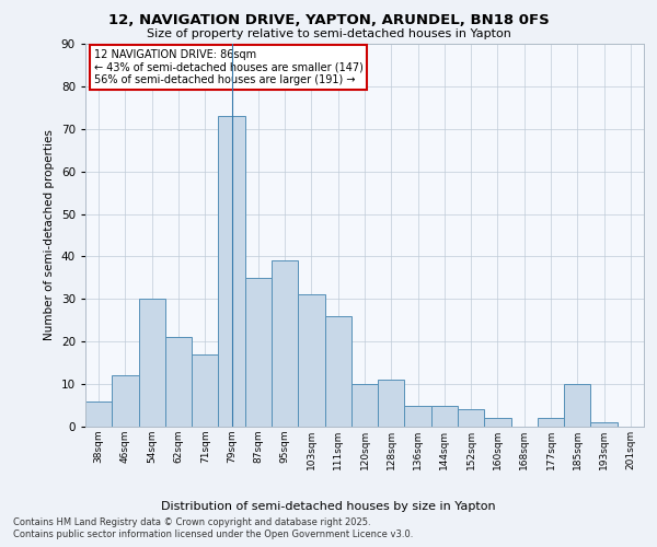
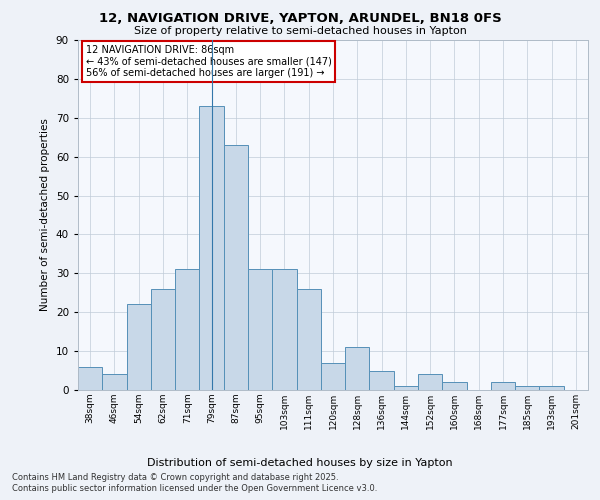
46sqm: 12 -> 4
54sqm: 30 -> 22
62sqm: 21 -> 26
71sqm: 17 -> 31
87sqm: 35 -> 63
95sqm: 39 -> 31
120sqm: 10 -> 7
144sqm: 5 -> 1
185sqm: 10 -> 1
